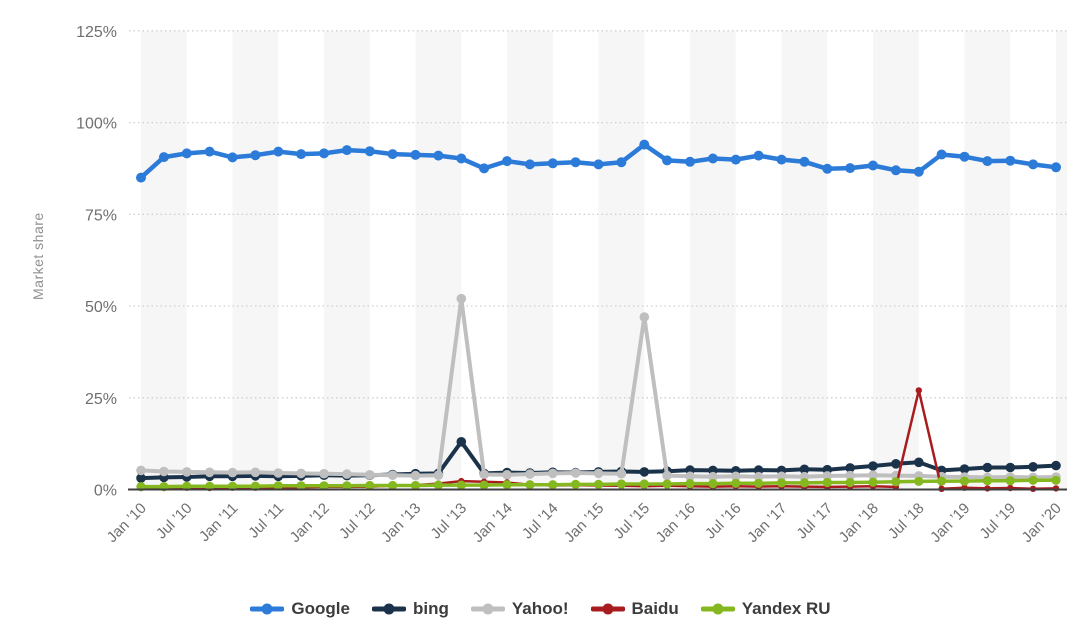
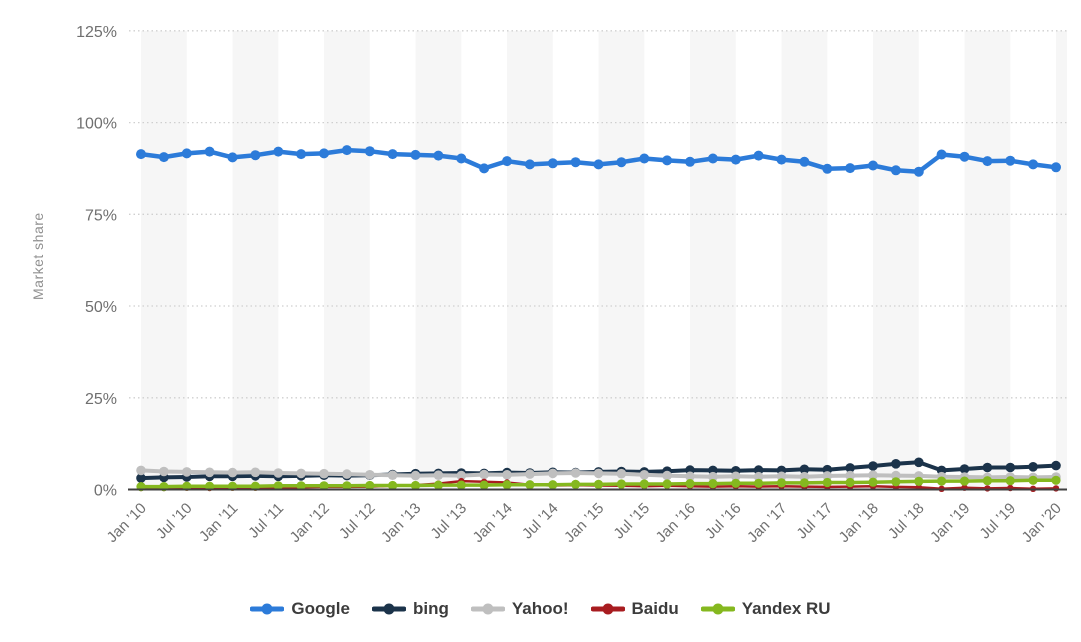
Google/Jan ’10: 85% -> 91%
bing/Jul ’13: 13% -> 4%
Yahoo!/Jul ’13: 52% -> 4%
Google/Jul ’15: 94% -> 90%
Yahoo!/Jul ’15: 47% -> 4%
Baidu/Jul ’18: 27% -> 1%
